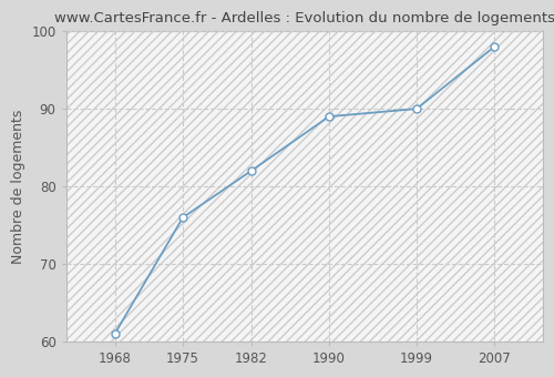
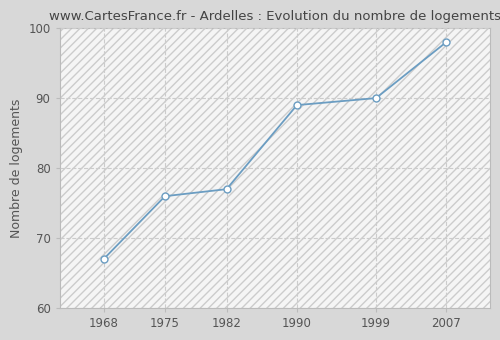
1968: 61 -> 67
1982: 82 -> 77
